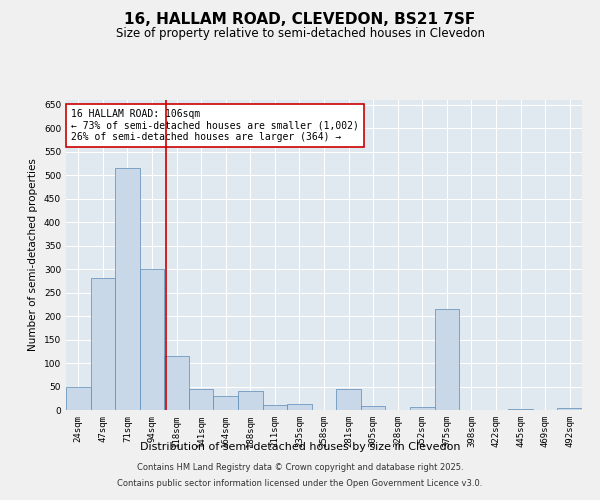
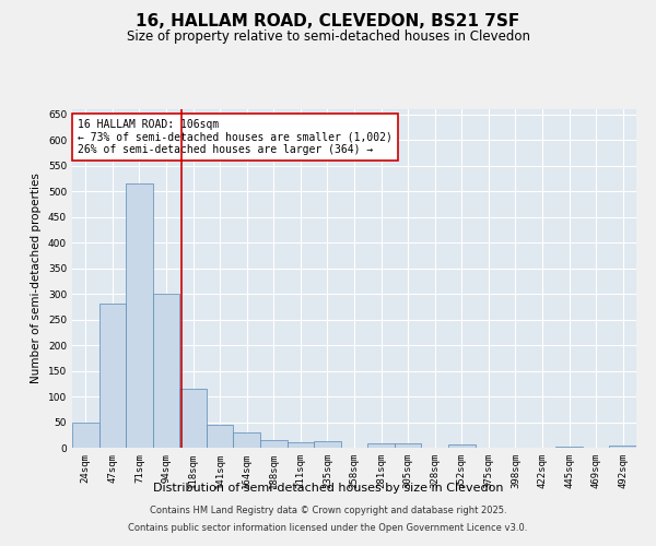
188sqm: 40 -> 15
281sqm: 45 -> 8
375sqm: 215 -> 1
